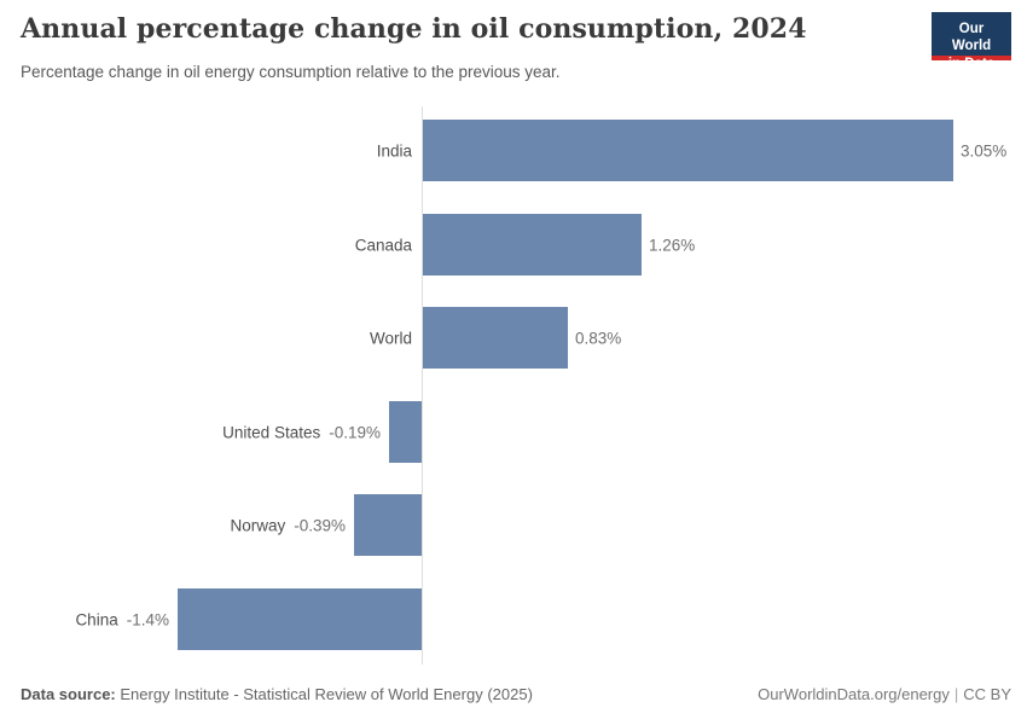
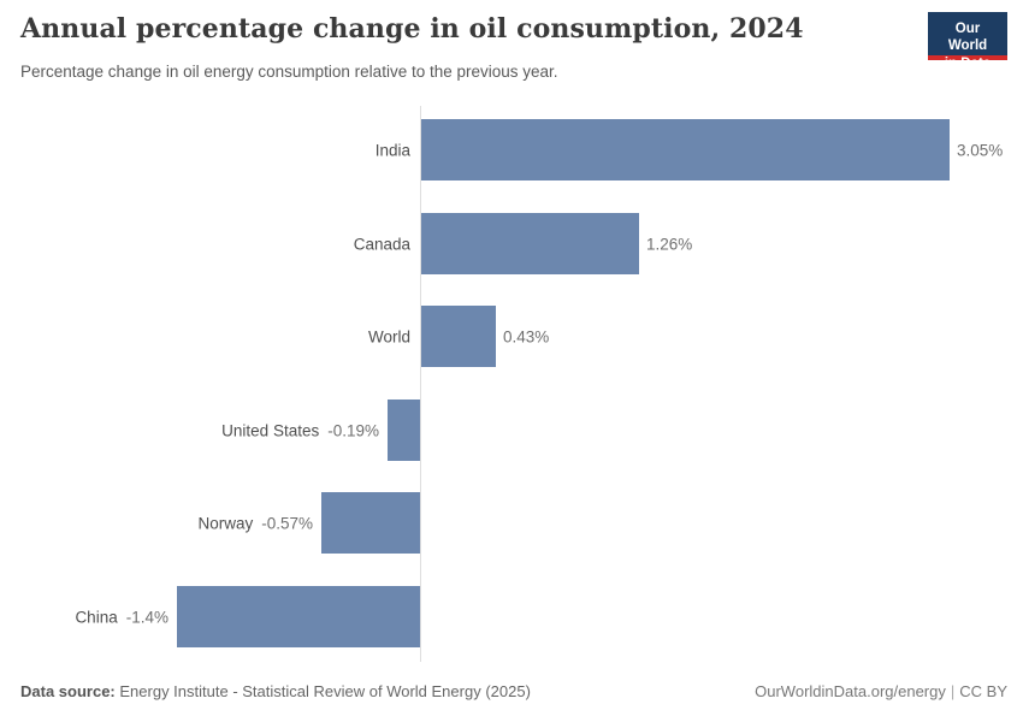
World: 0.83% -> 0.43%
Norway: -0.39% -> -0.57%
